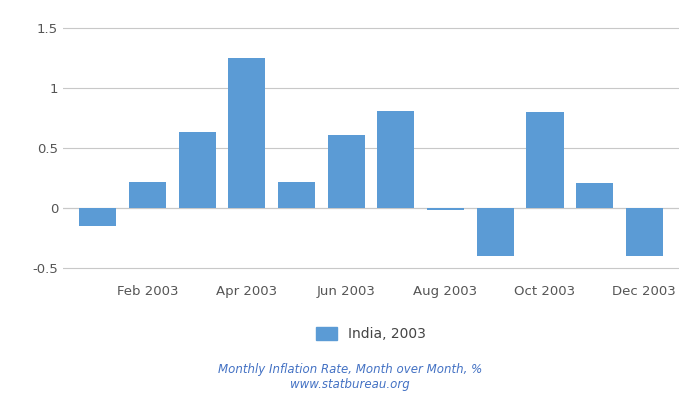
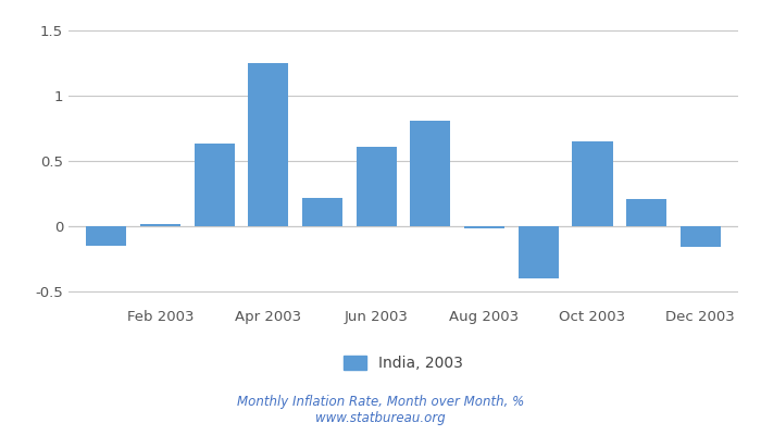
Feb 2003: 0.22 -> 0.02
Oct 2003: 0.80 -> 0.65
Dec 2003: -0.40 -> -0.16
